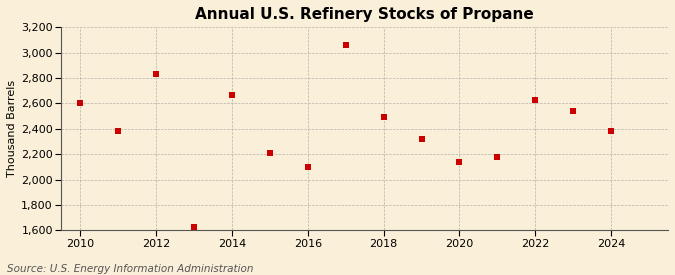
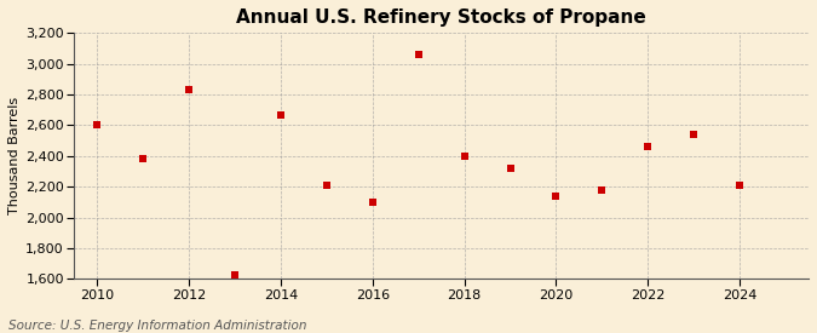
2018: 2,490 -> 2,400
2022: 2,630 -> 2,460
2024: 2,380 -> 2,210
